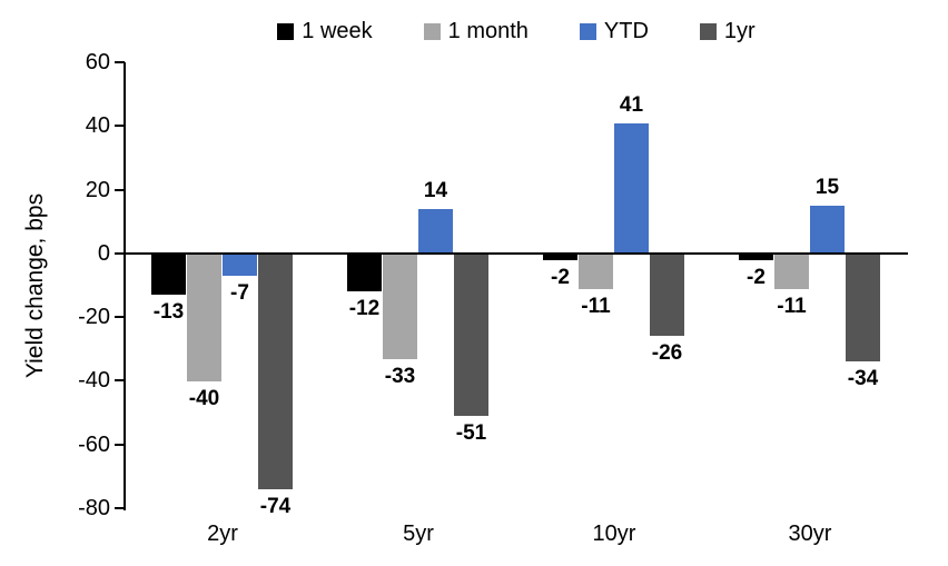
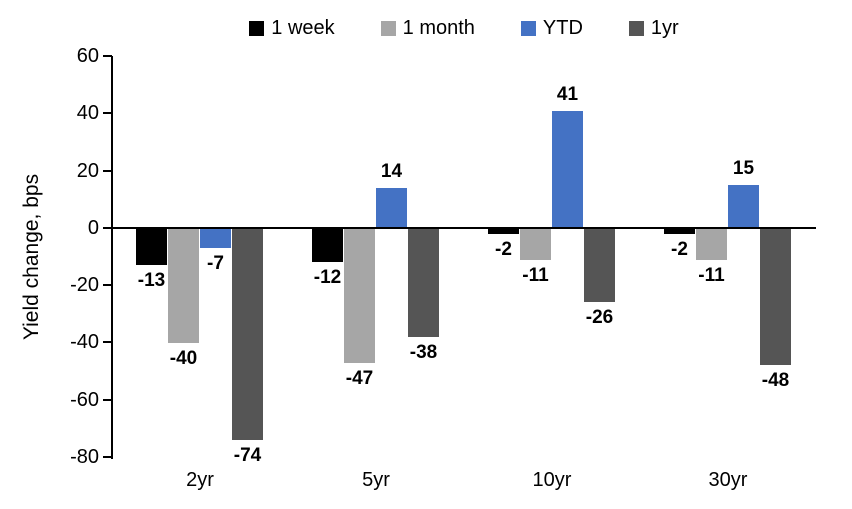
1 month/5yr: -33 -> -47
1yr/5yr: -51 -> -38
1yr/30yr: -34 -> -48
